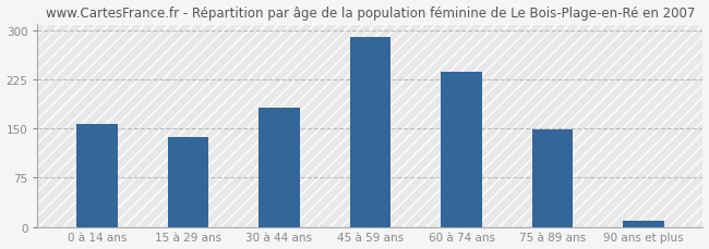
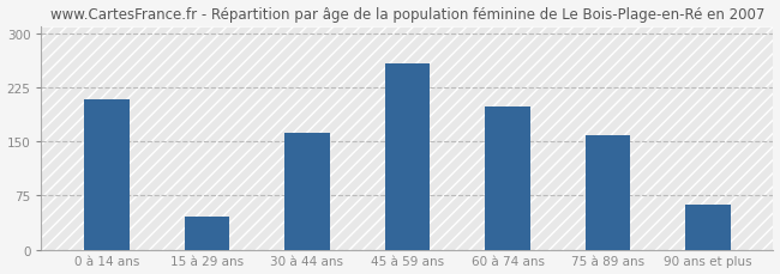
0 à 14 ans: 157 -> 208
15 à 29 ans: 137 -> 46
30 à 44 ans: 182 -> 162
45 à 59 ans: 289 -> 258
60 à 74 ans: 236 -> 198
75 à 89 ans: 148 -> 158
90 ans et plus: 10 -> 62
